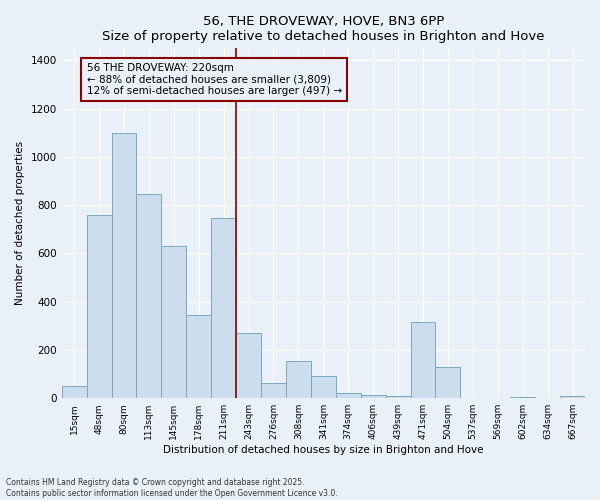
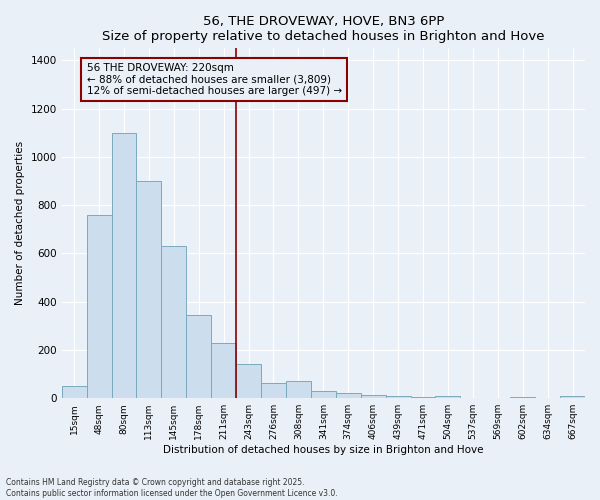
113sqm: 845 -> 900
211sqm: 745 -> 230
243sqm: 270 -> 140
308sqm: 155 -> 70
341sqm: 90 -> 30
471sqm: 315 -> 5
504sqm: 130 -> 10
